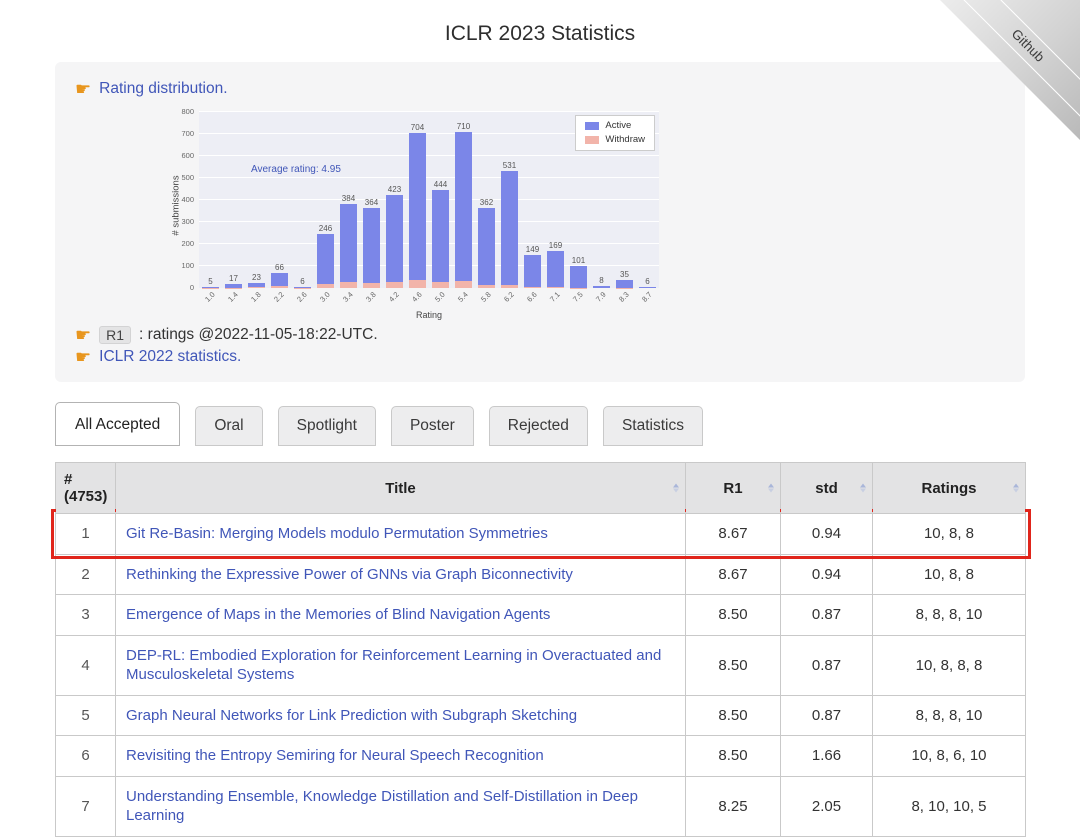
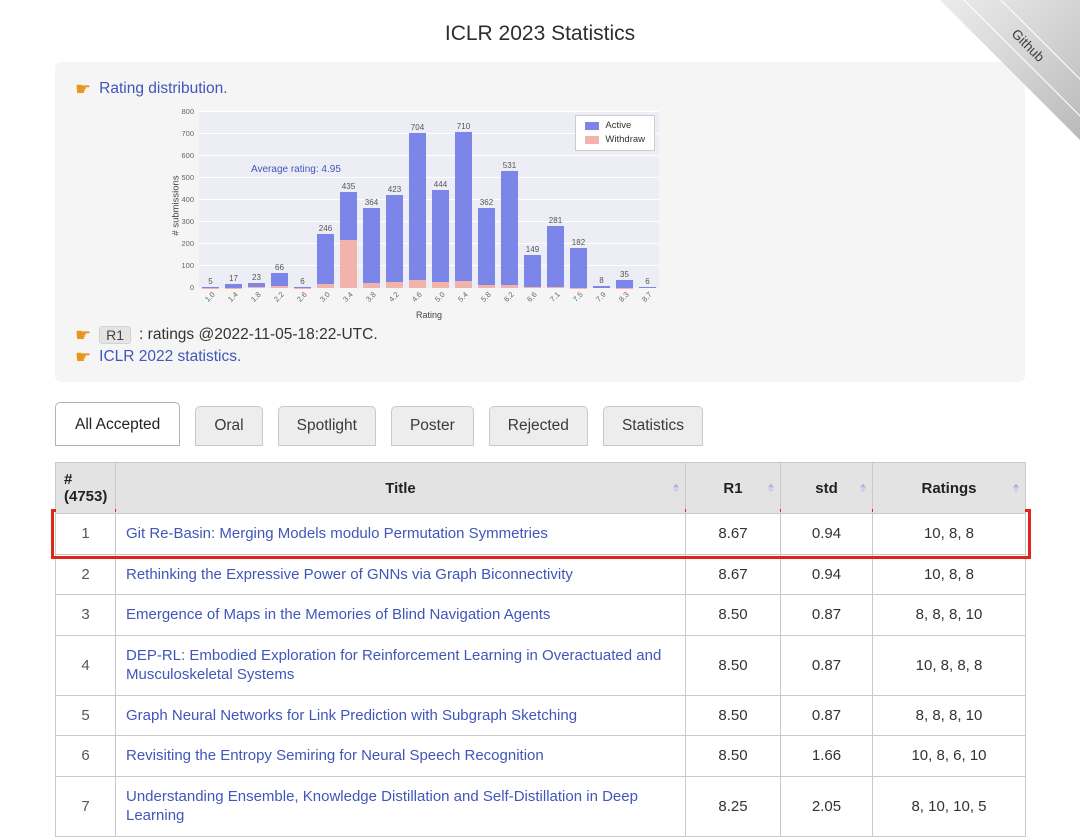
Active/3.4: 384 -> 435
Withdraw/3.4: 30 -> 220
Active/7.1: 169 -> 281
Active/7.5: 101 -> 182
